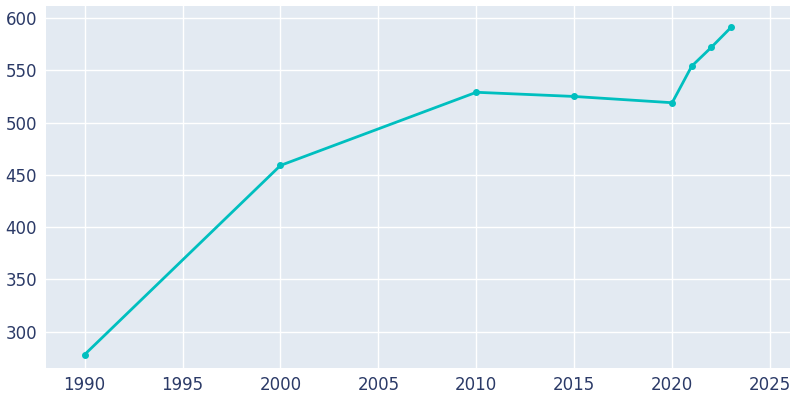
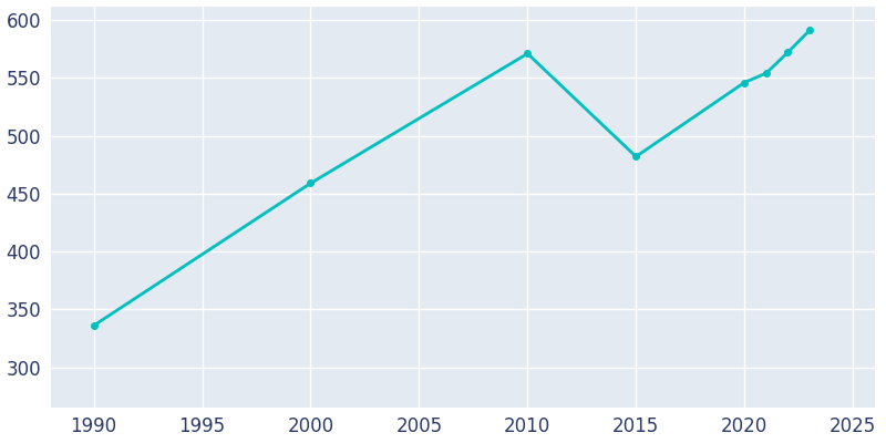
1990: 278 -> 336
2010: 529 -> 571
2015: 525 -> 482
2020: 519 -> 546
